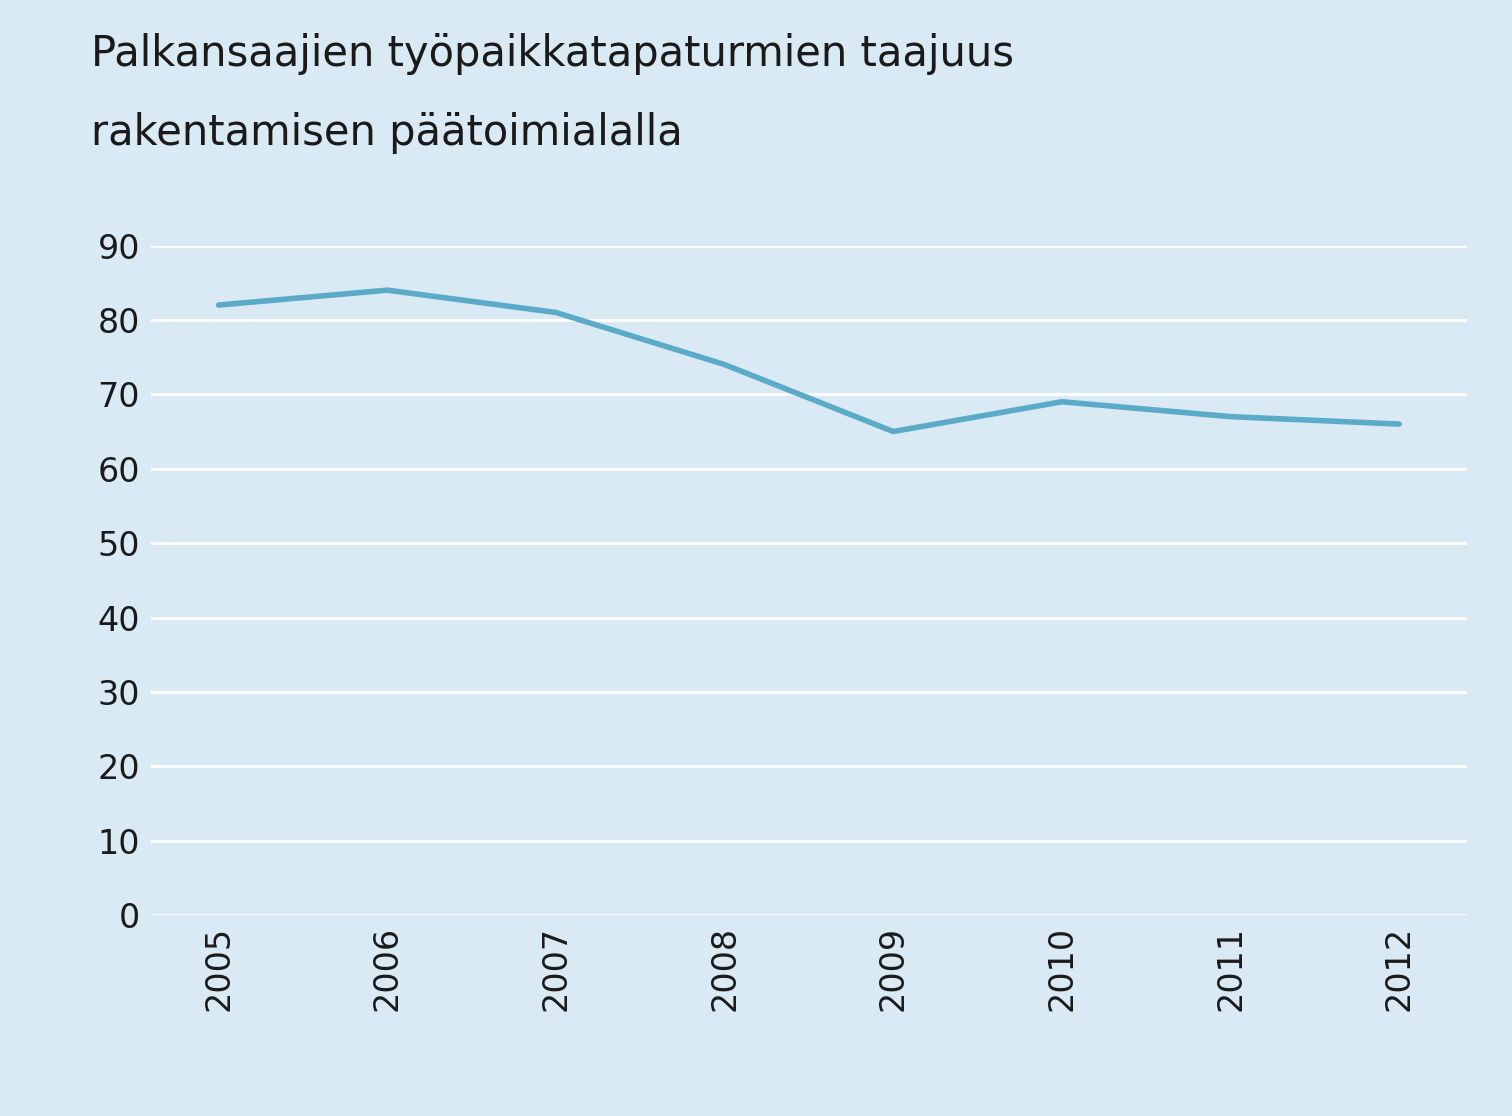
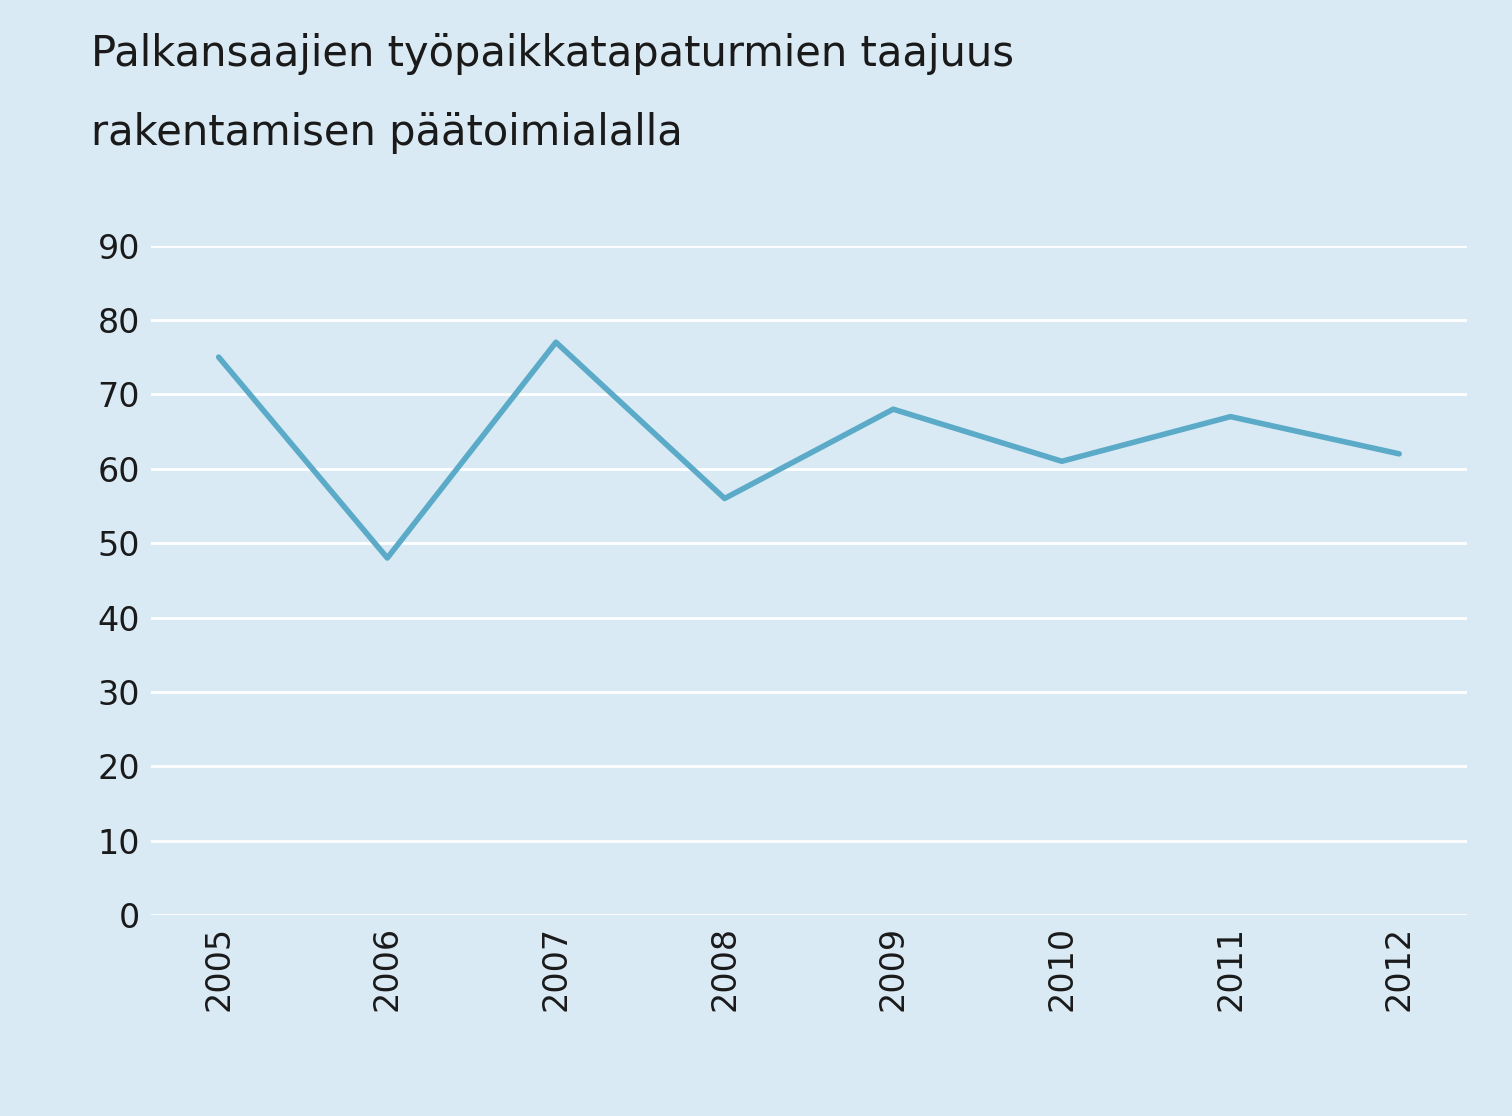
2005: 82 -> 75
2006: 84 -> 48
2007: 81 -> 77
2008: 74 -> 56
2009: 65 -> 68
2010: 69 -> 61
2012: 66 -> 62
